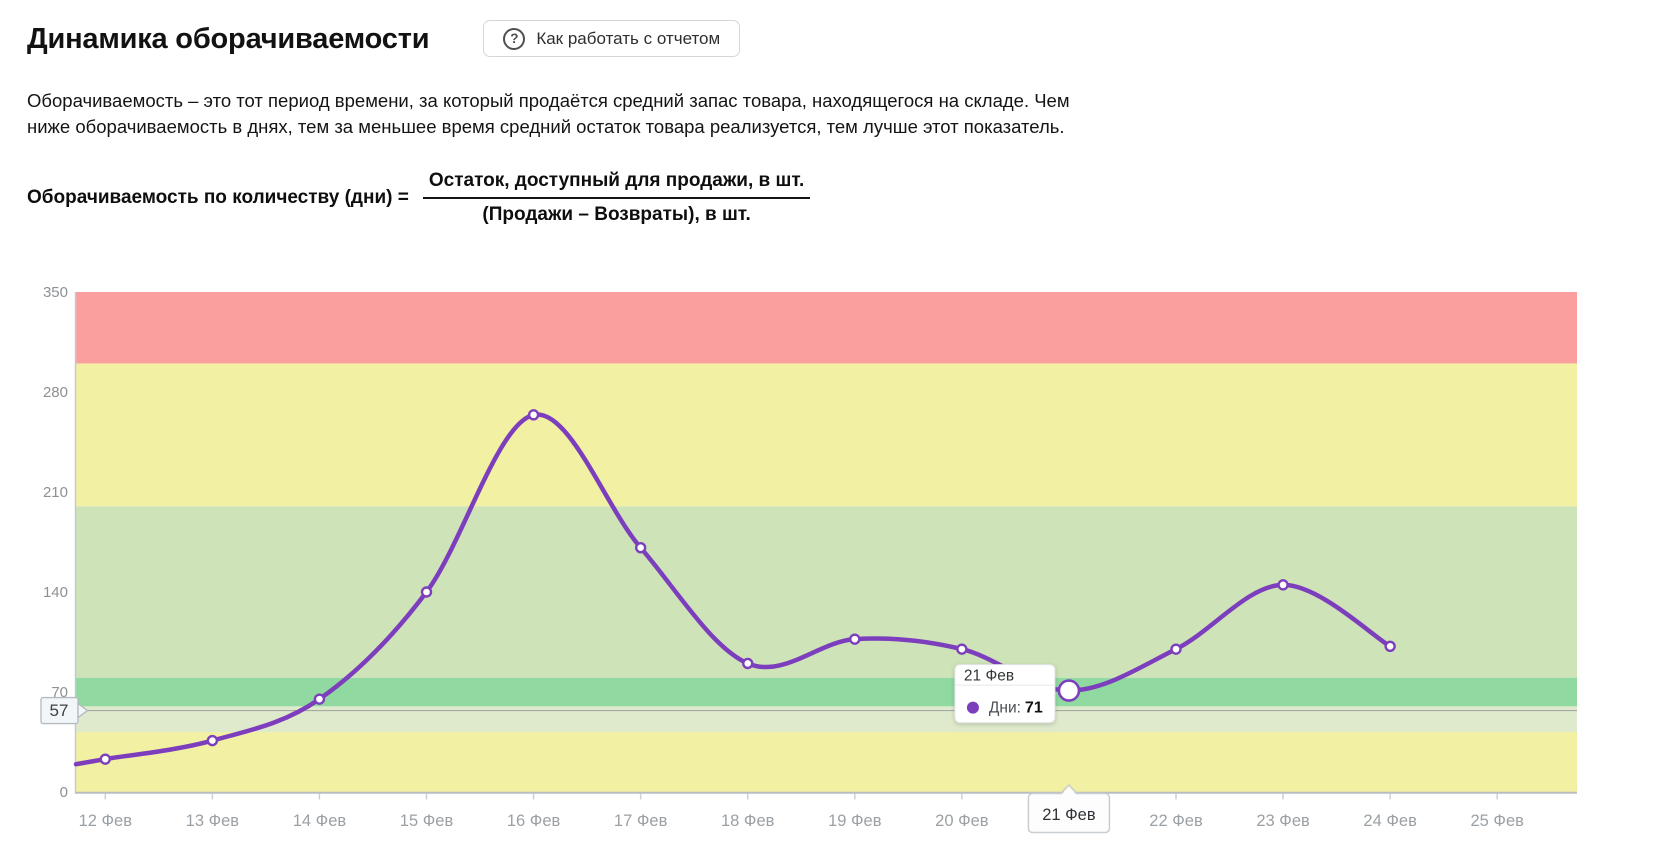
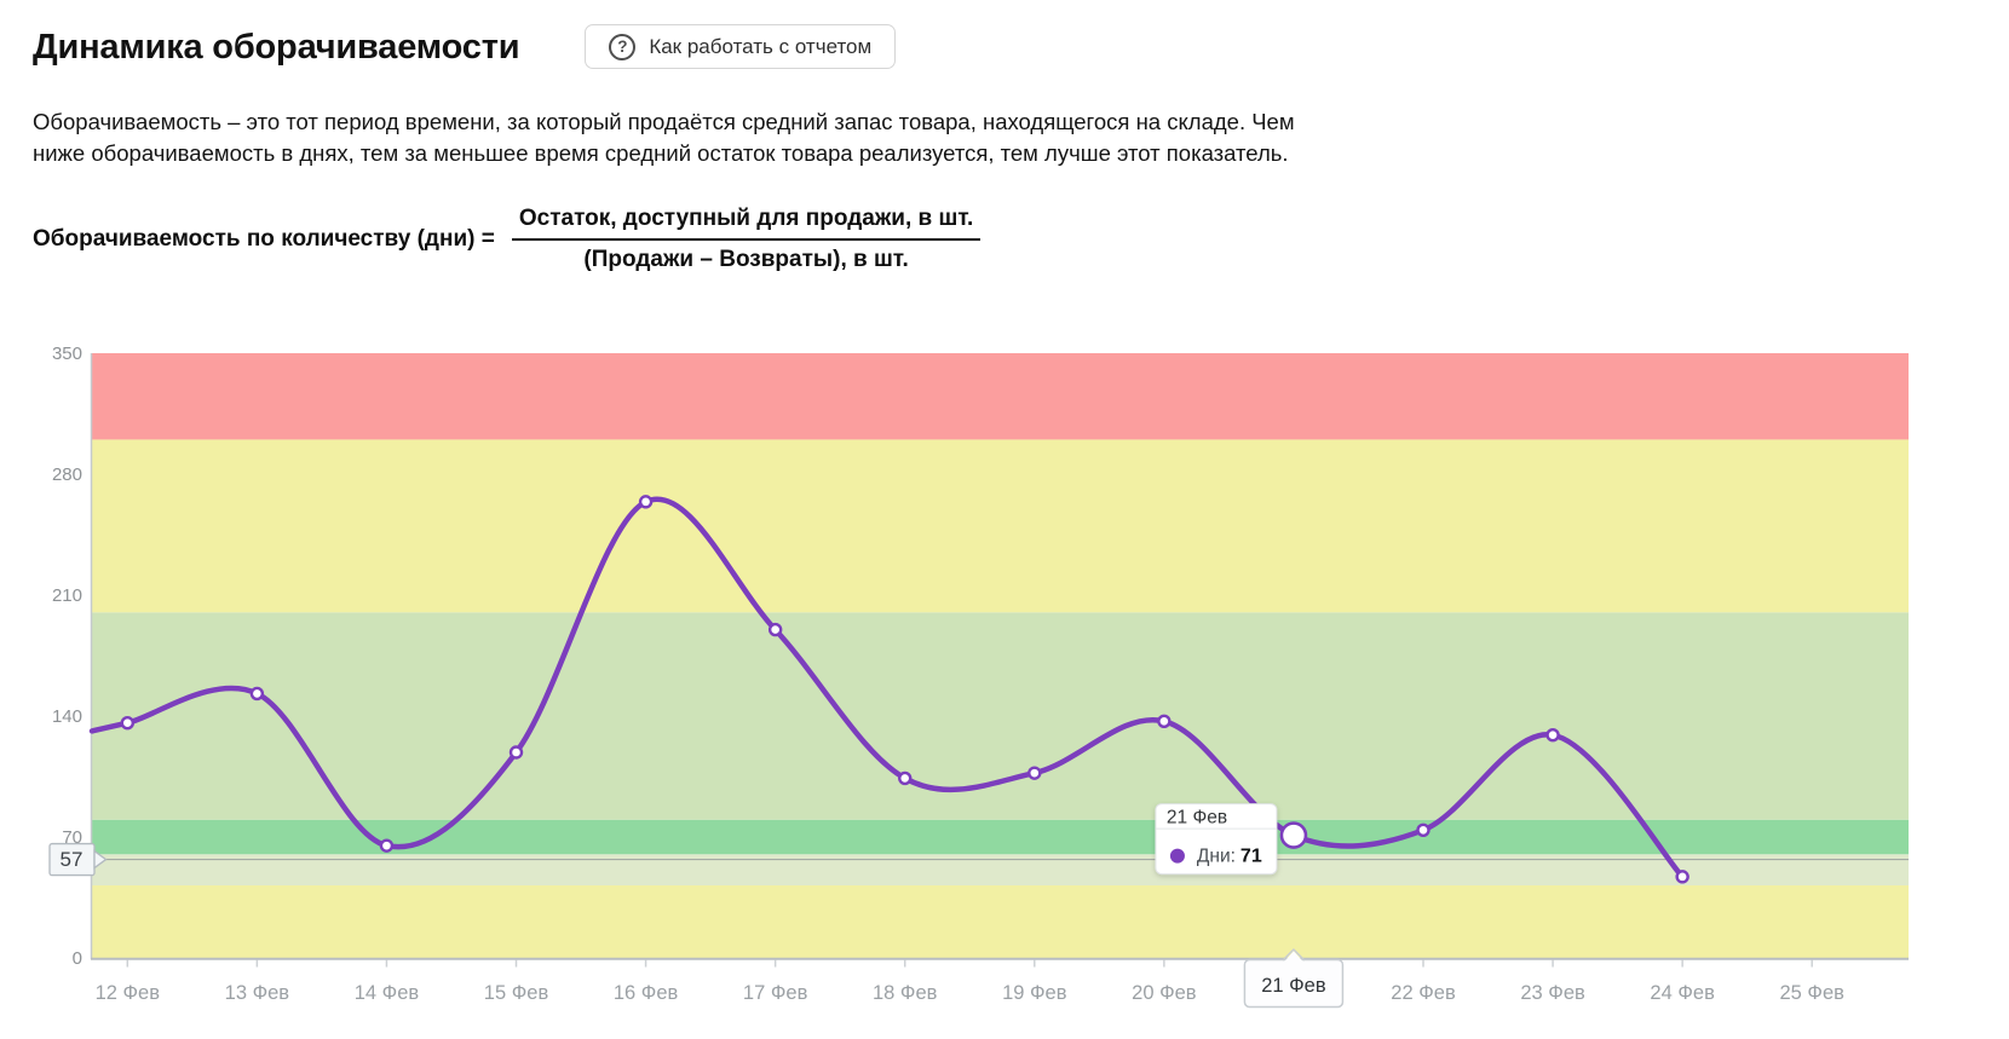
12 Фев: 23 -> 136
13 Фев: 36 -> 153
15 Фев: 140 -> 119
17 Фев: 171 -> 190
18 Фев: 90 -> 104
20 Фев: 100 -> 137
22 Фев: 100 -> 74
23 Фев: 145 -> 129
24 Фев: 102 -> 47
